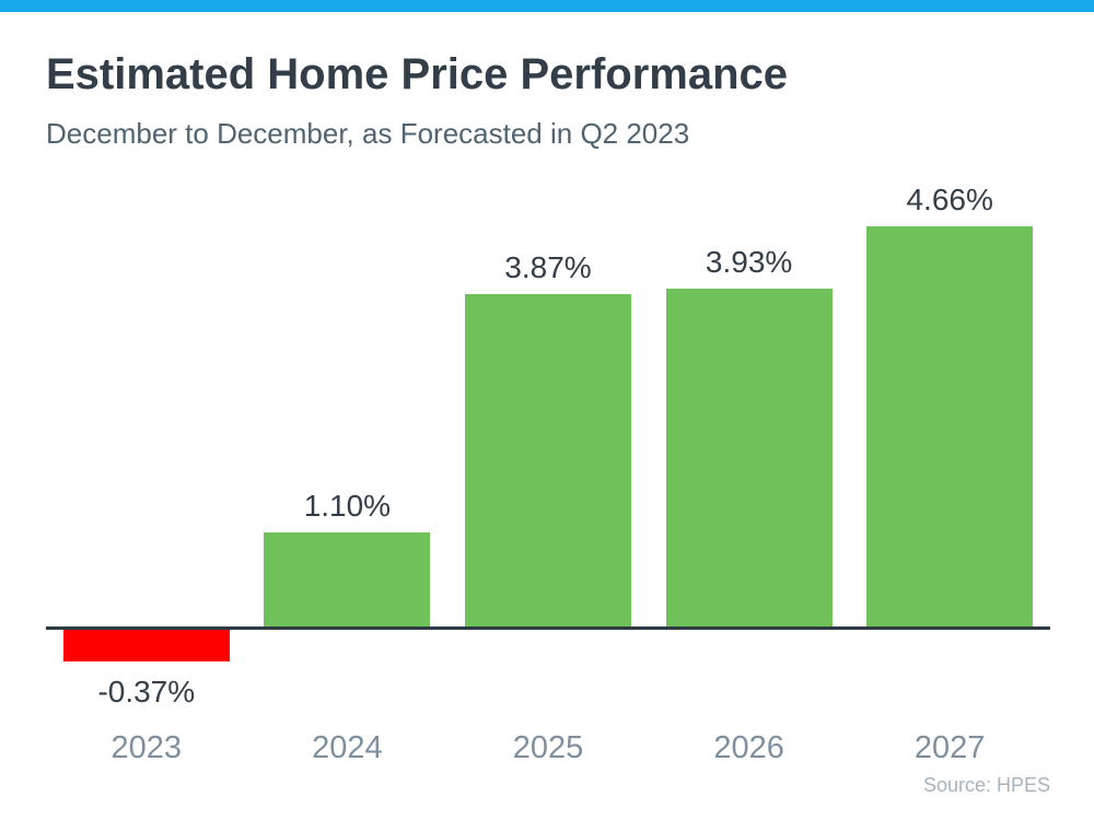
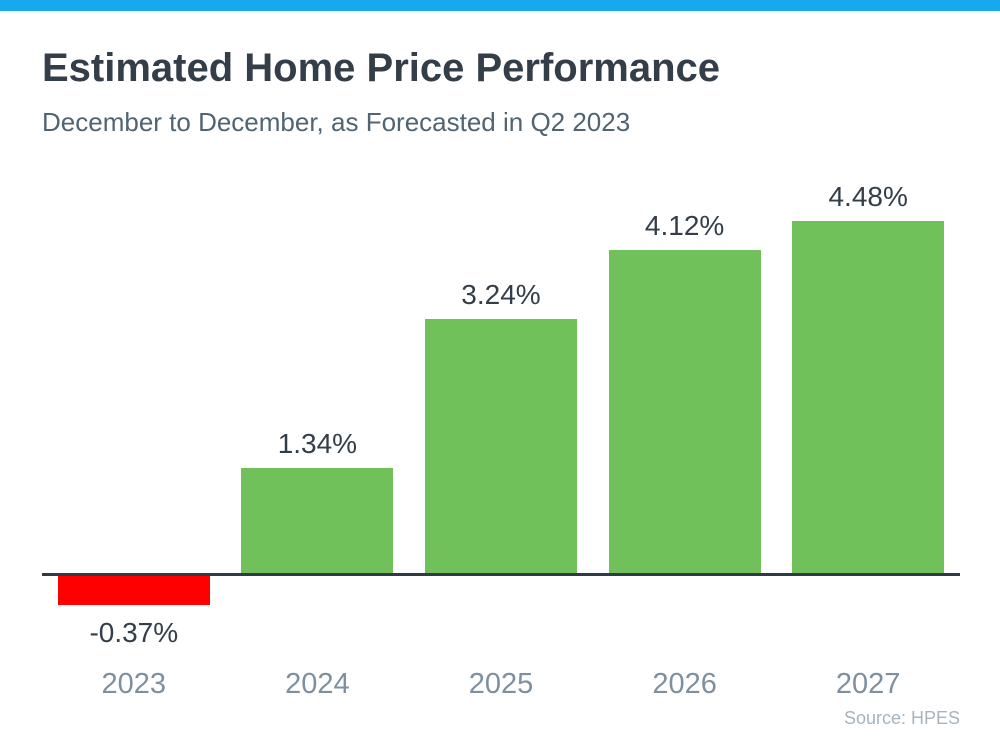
2024: 1.10% -> 1.34%
2025: 3.87% -> 3.24%
2026: 3.93% -> 4.12%
2027: 4.66% -> 4.48%
